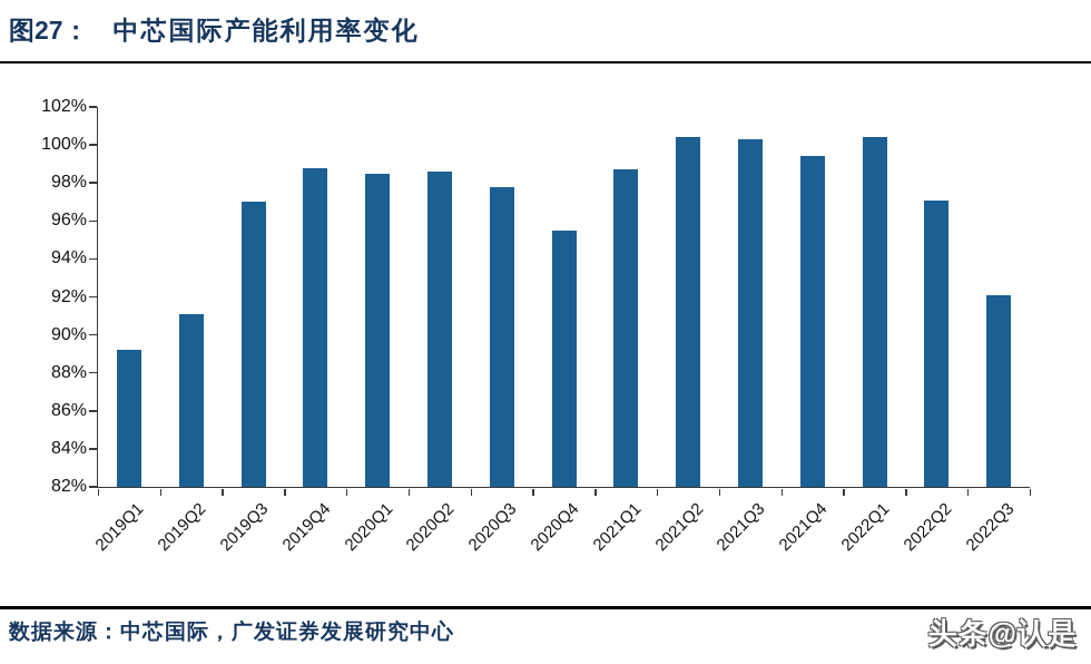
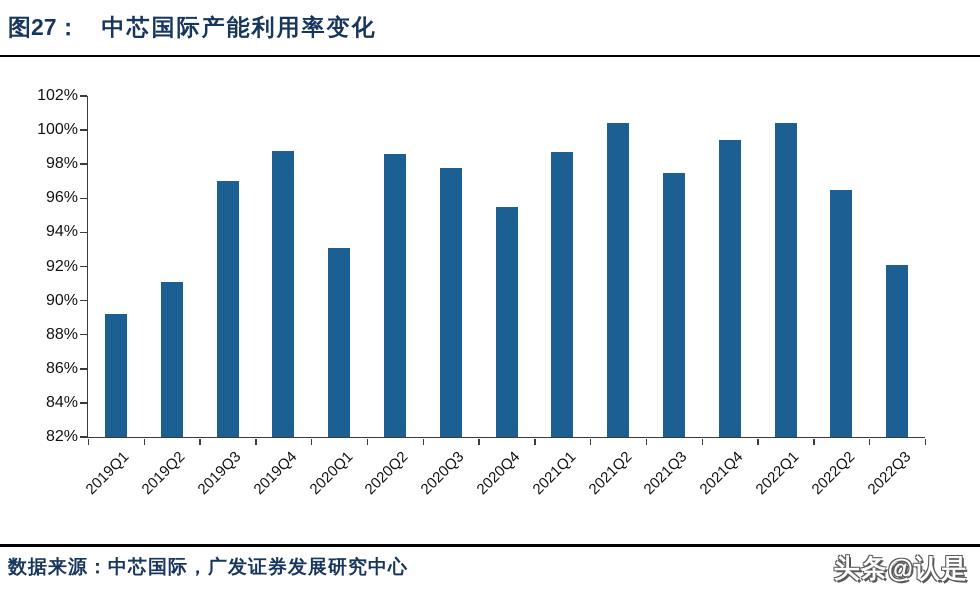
2020Q1: 98.5% -> 93.1%
2021Q3: 100.3% -> 97.5%
2022Q2: 97.1% -> 96.5%
